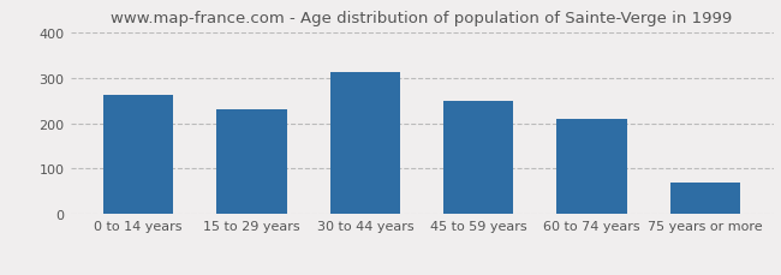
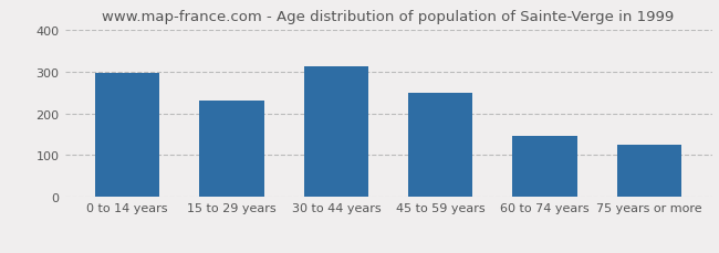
0 to 14 years: 262 -> 295
60 to 74 years: 210 -> 145
75 years or more: 70 -> 125
